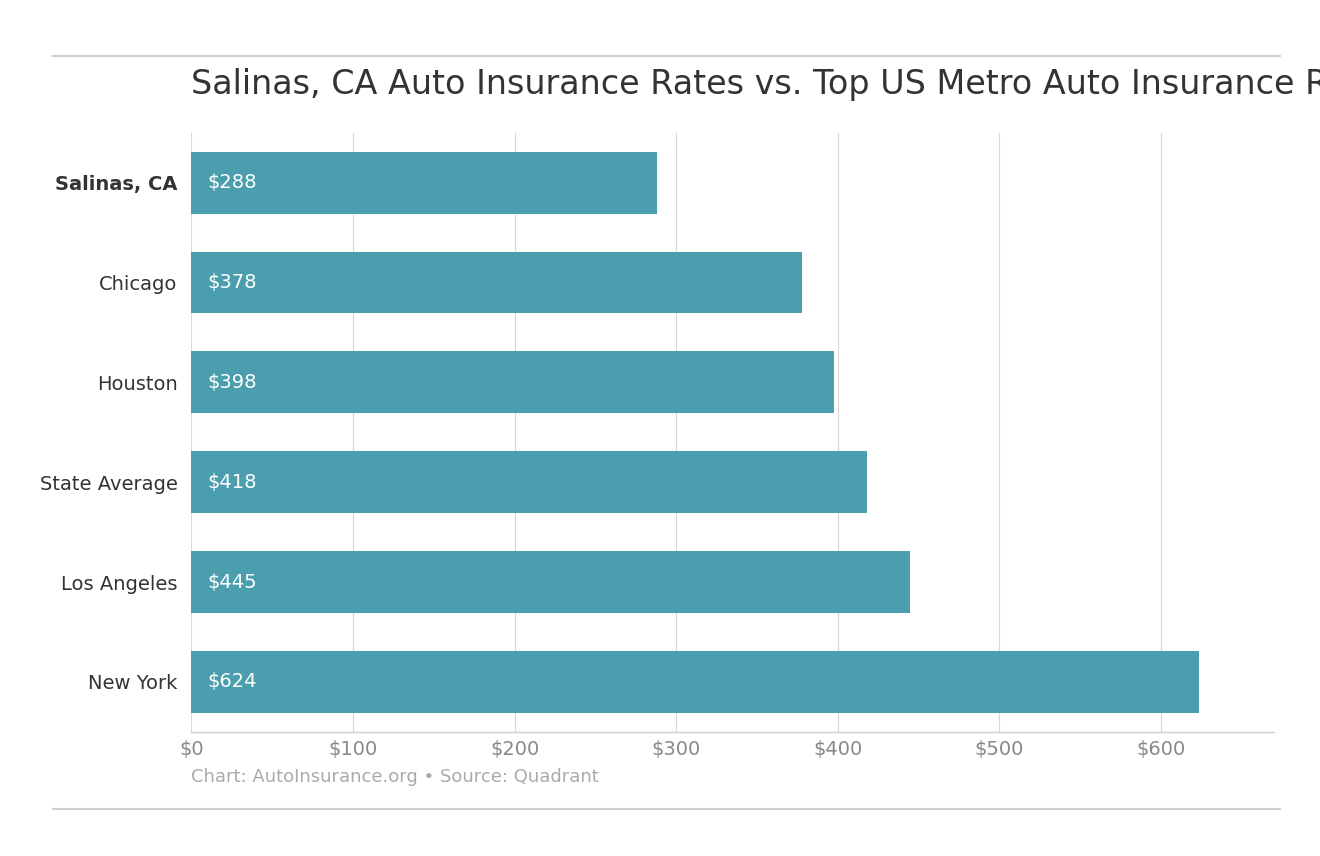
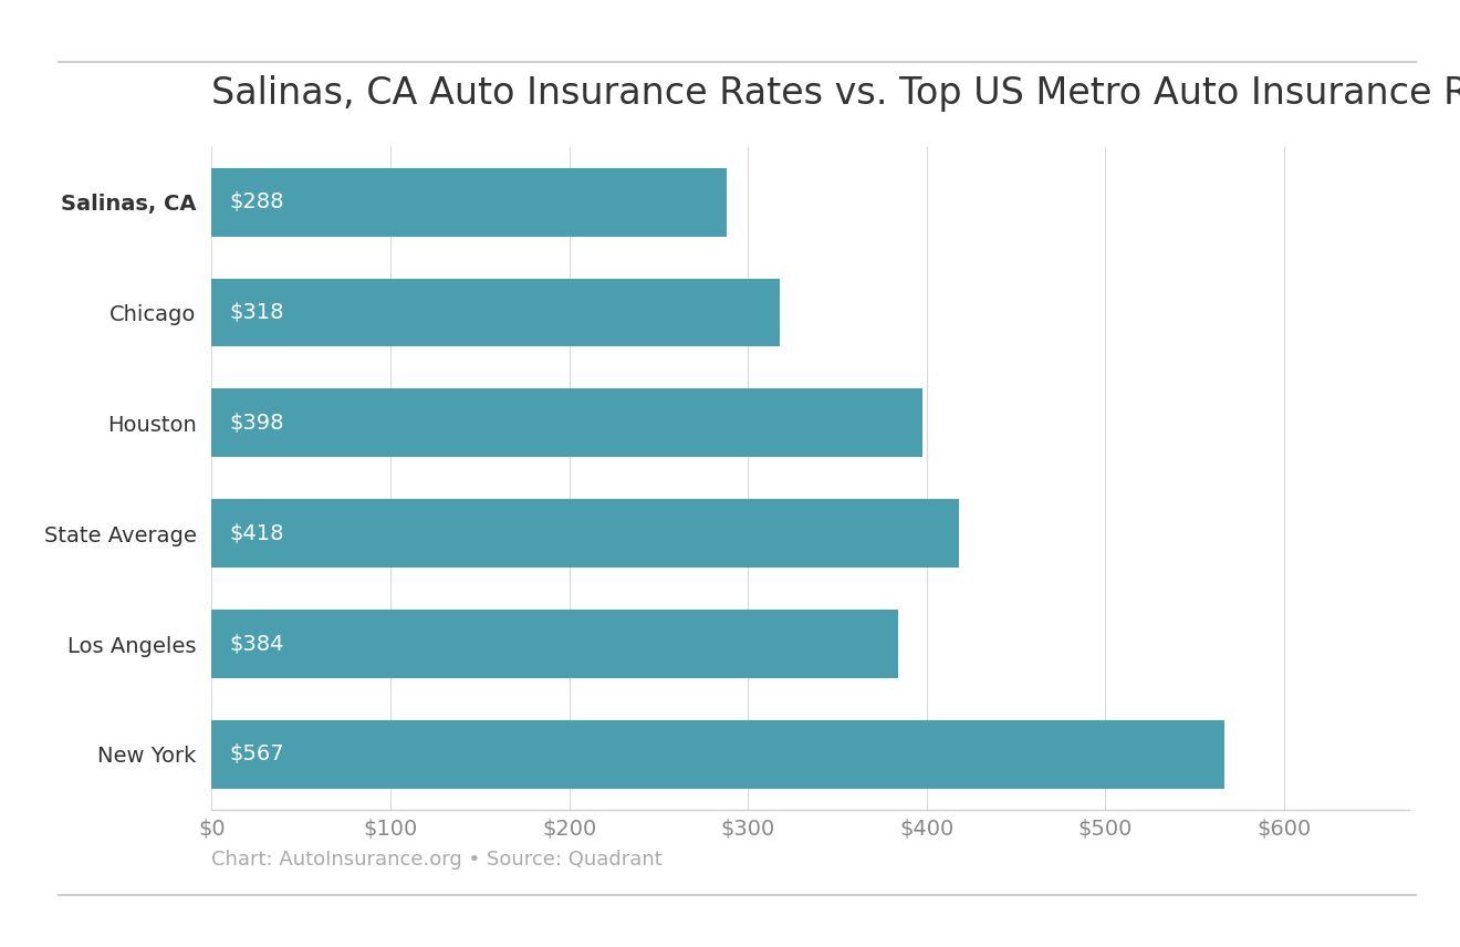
Chicago: $378 -> $318
Los Angeles: $445 -> $384
New York: $624 -> $567
